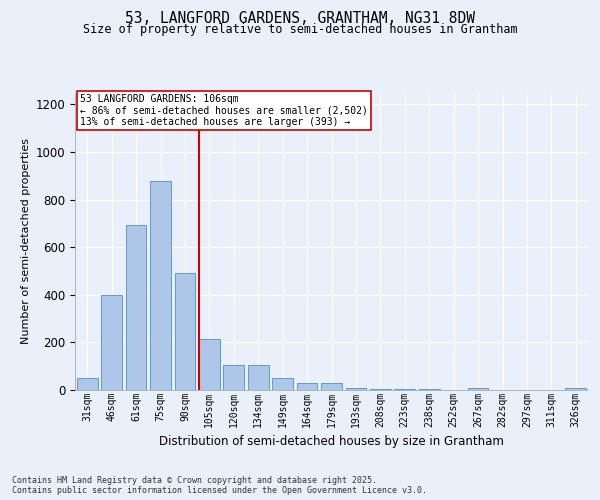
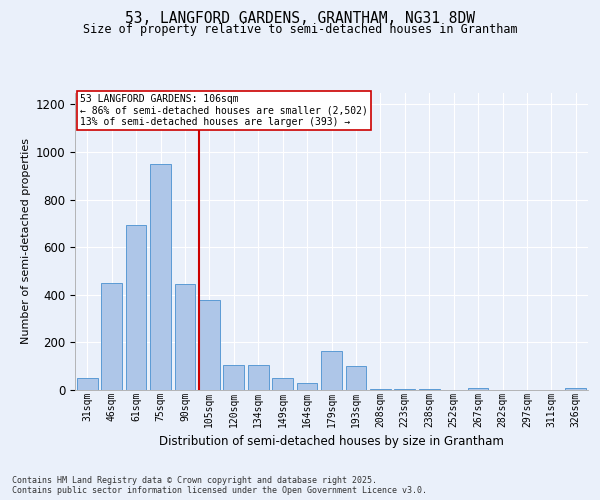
46sqm: 400 -> 450
75sqm: 880 -> 950
90sqm: 490 -> 445
105sqm: 215 -> 380
179sqm: 28 -> 165
193sqm: 10 -> 100
